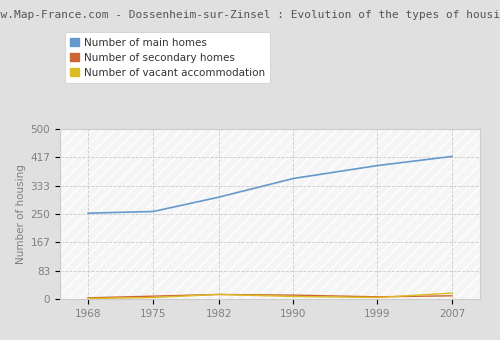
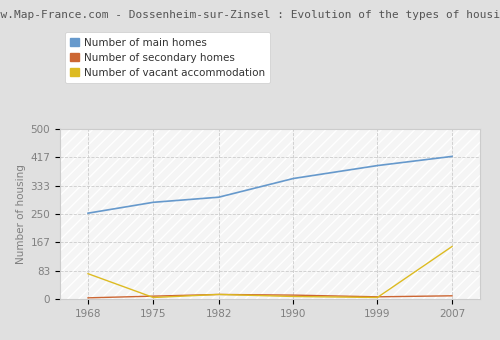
Number of vacant accommodation/1968: 2 -> 75
Number of main homes/1975: 258 -> 285
Number of vacant accommodation/2007: 18 -> 155
